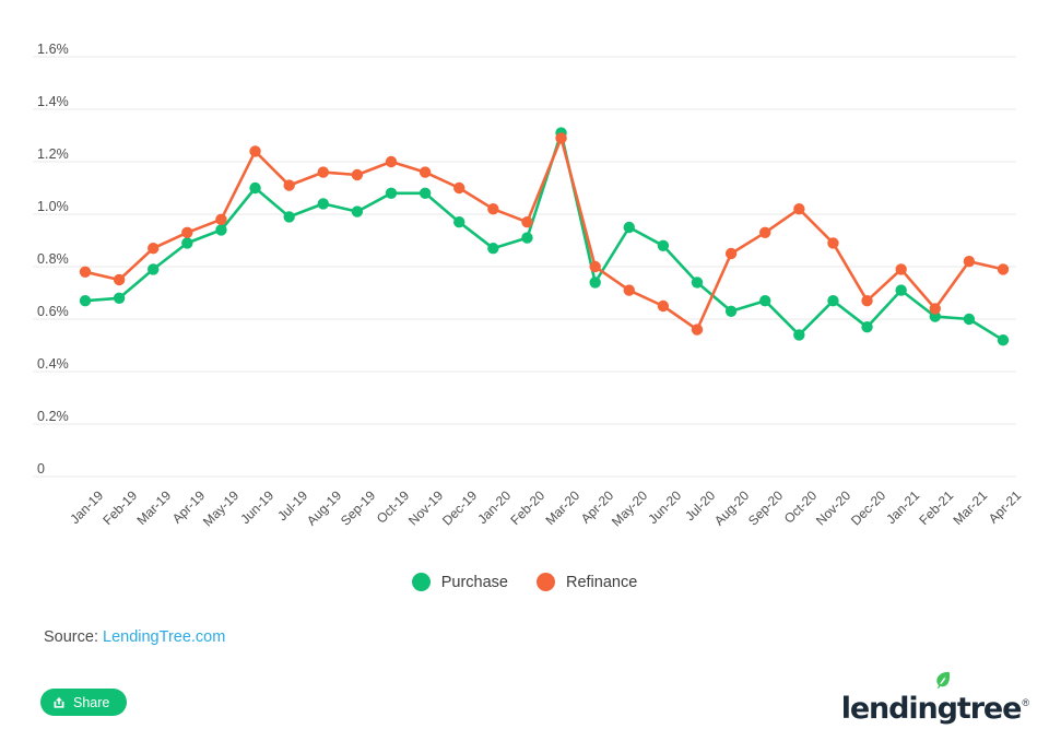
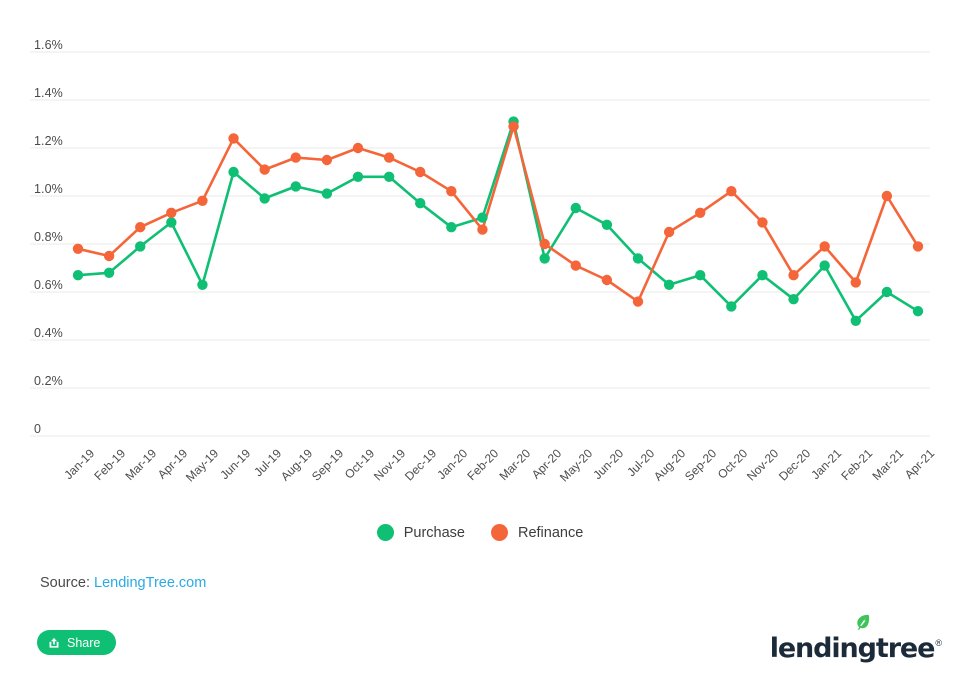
Purchase/May-19: 0.94% -> 0.63%
Refinance/Feb-20: 0.97% -> 0.86%
Purchase/Feb-21: 0.61% -> 0.48%
Refinance/Mar-21: 0.82% -> 1.00%
